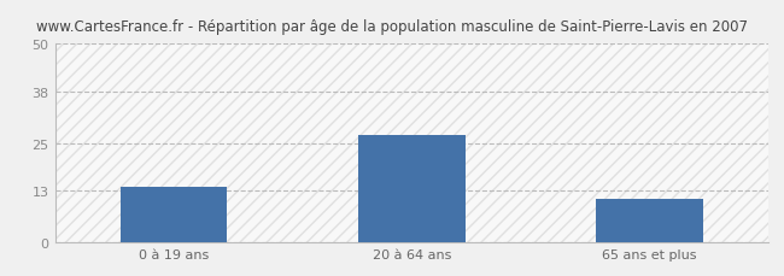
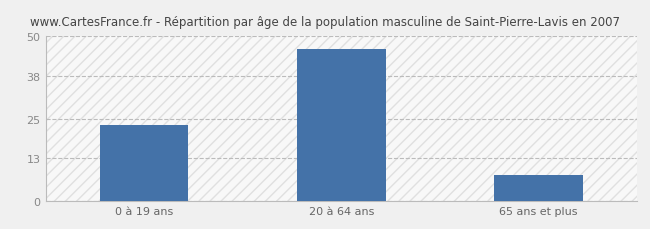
0 à 19 ans: 14 -> 23
20 à 64 ans: 27 -> 46
65 ans et plus: 11 -> 8
